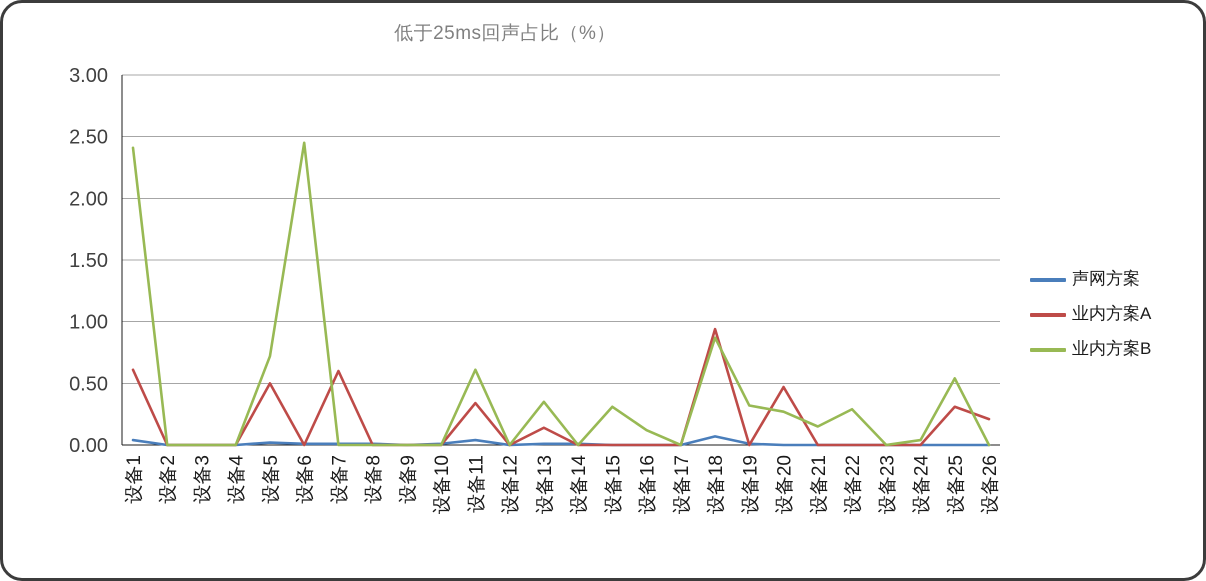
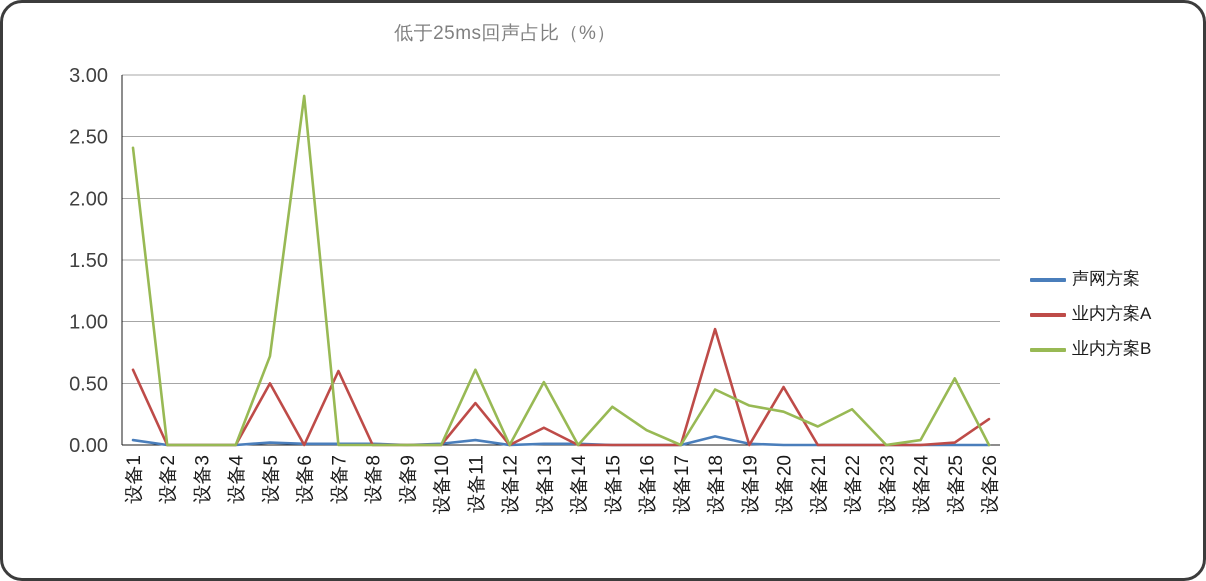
业内方案B/设备6: 2.45 -> 2.83
业内方案B/设备13: 0.35 -> 0.51
业内方案B/设备18: 0.87 -> 0.45
业内方案A/设备25: 0.31 -> 0.02
